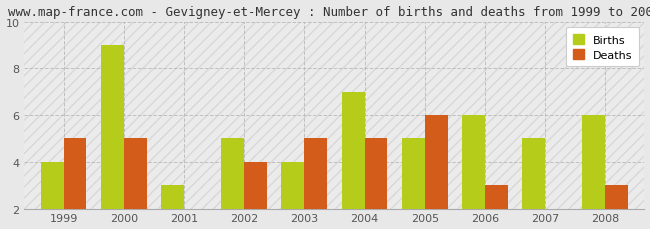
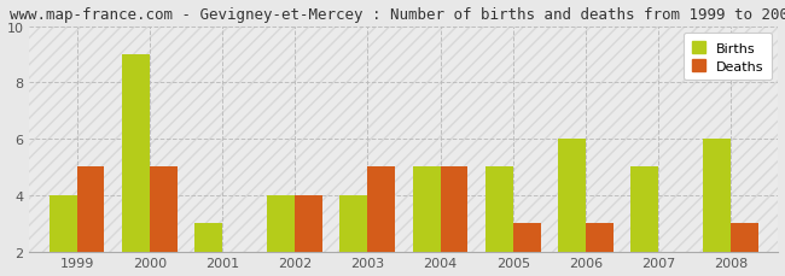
Births/2002: 5 -> 4
Births/2004: 7 -> 5
Deaths/2005: 6 -> 3
